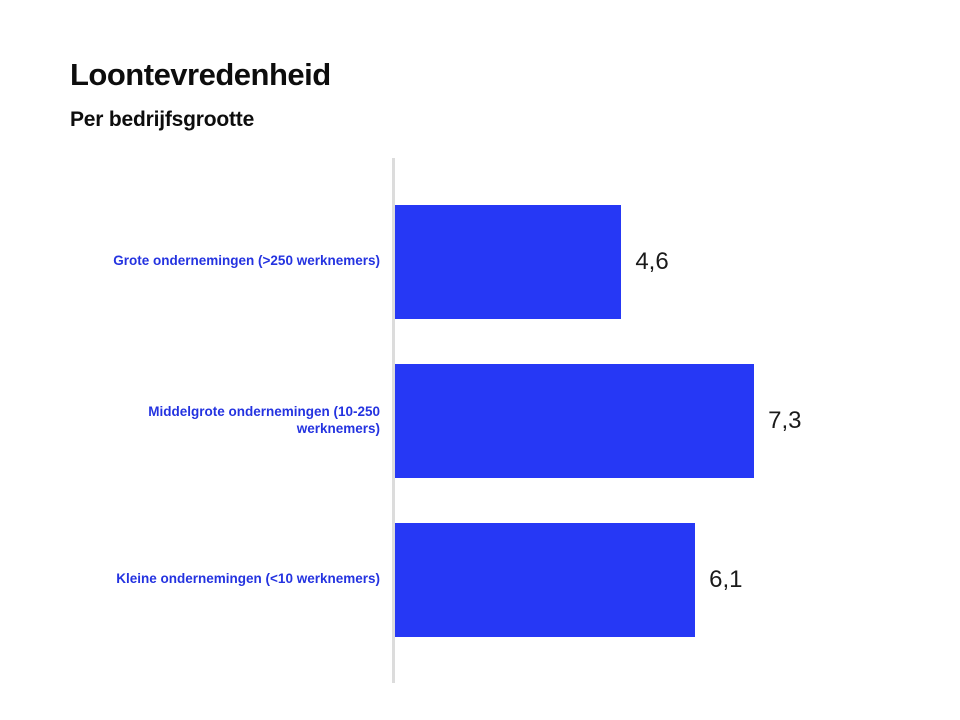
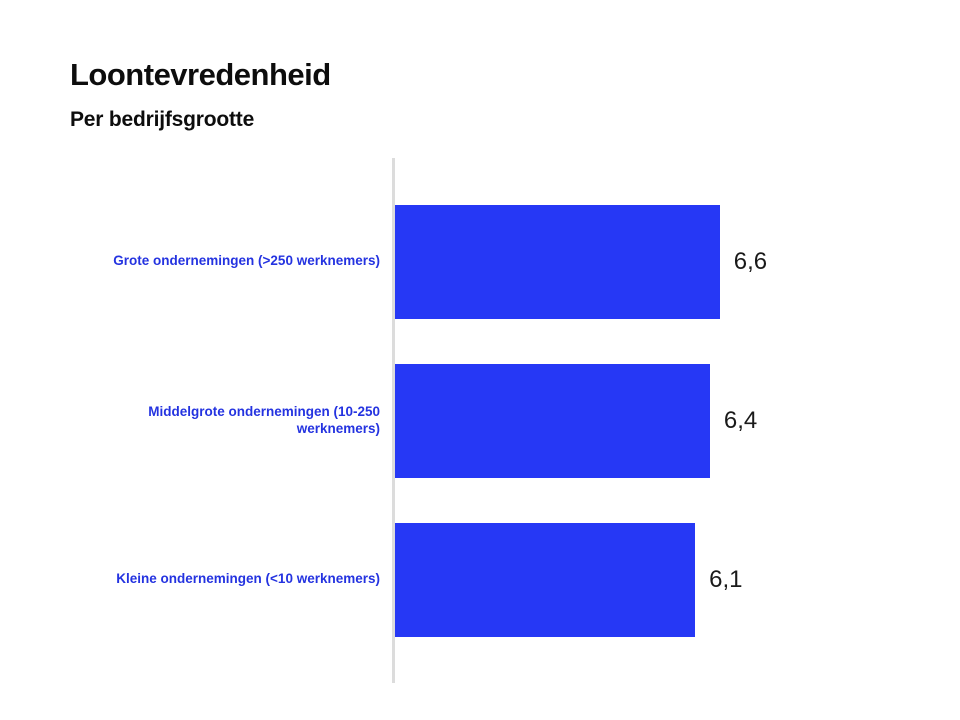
Grote ondernemingen (>250 werknemers): 4,6 -> 6,6
Middelgrote ondernemingen (10-250 werknemers): 7,3 -> 6,4
